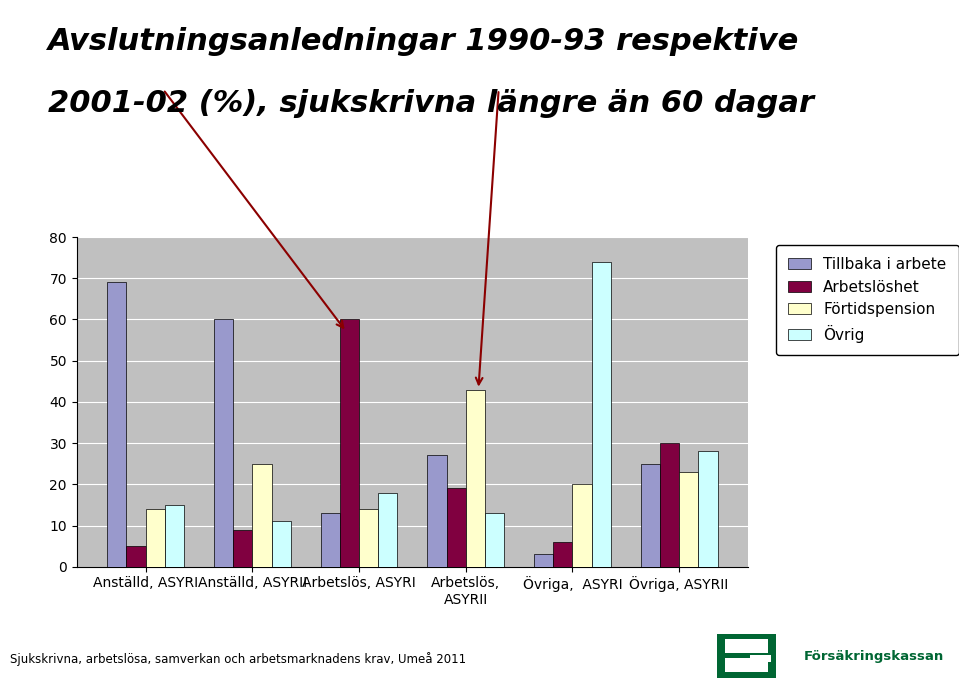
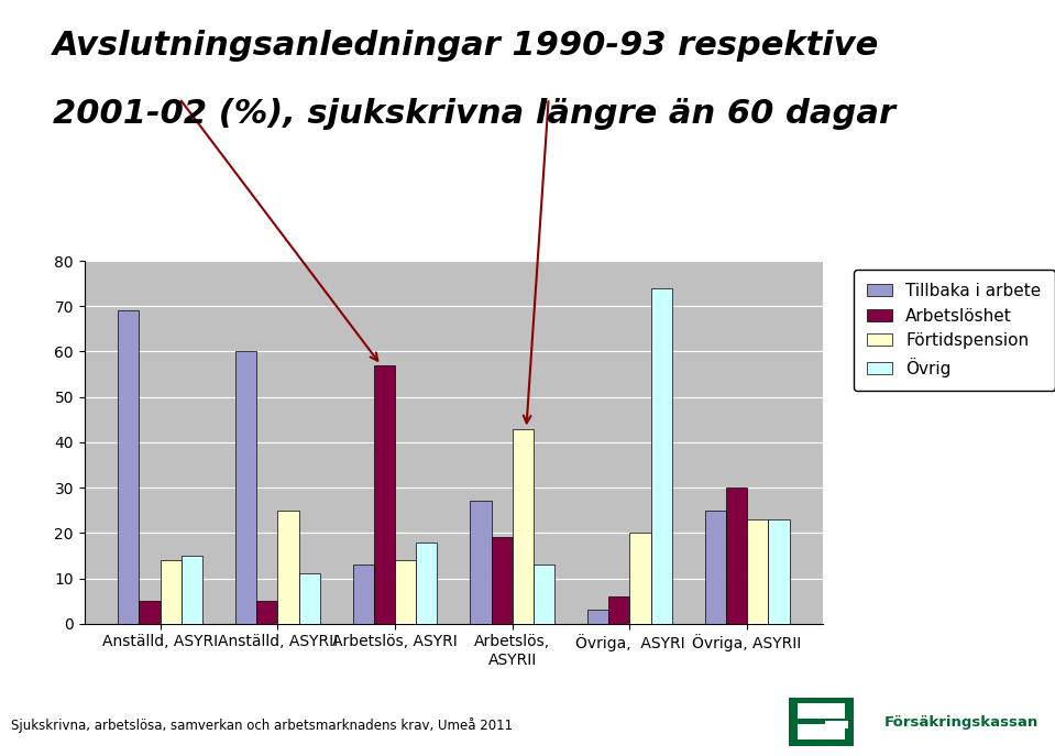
Arbetslöshet/Anställd, ASYRII: 9 -> 5
Arbetslöshet/Arbetslös, ASYRI: 60 -> 57
Övrig/Övriga, ASYRII: 28 -> 23
